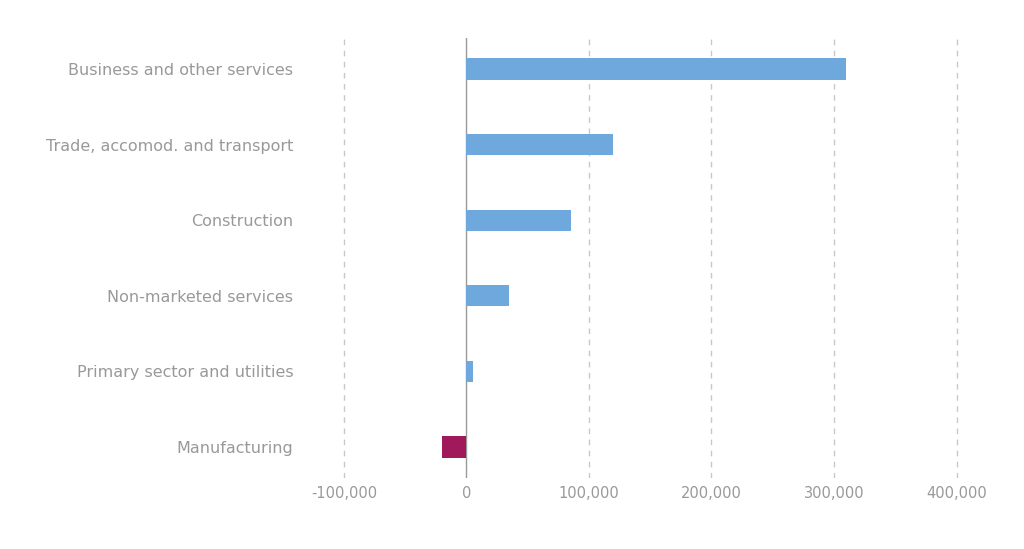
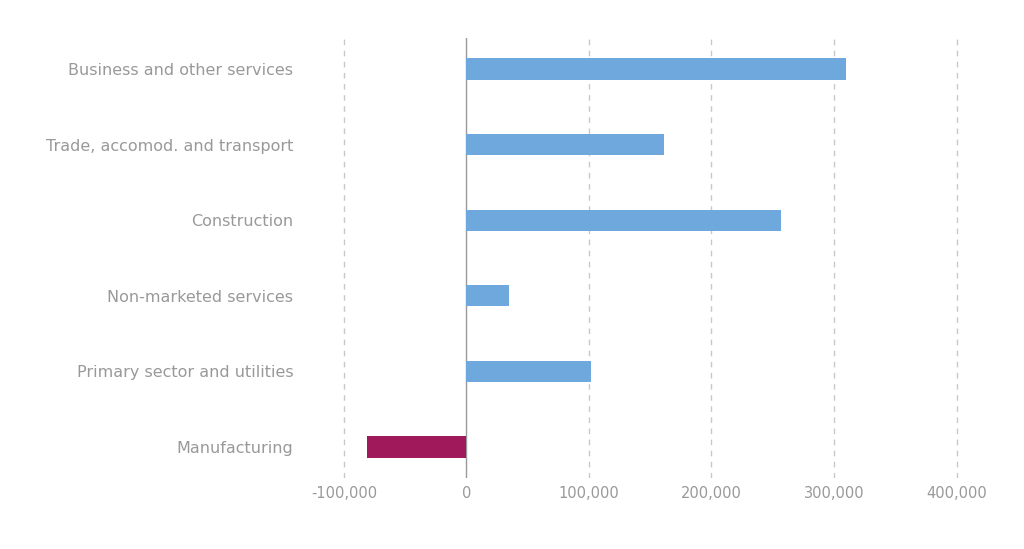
Trade, accomod. and transport: 120,000 -> 161,000
Construction: 85,000 -> 257,000
Primary sector and utilities: 5,000 -> 102,000
Manufacturing: -20,000 -> -81,000
